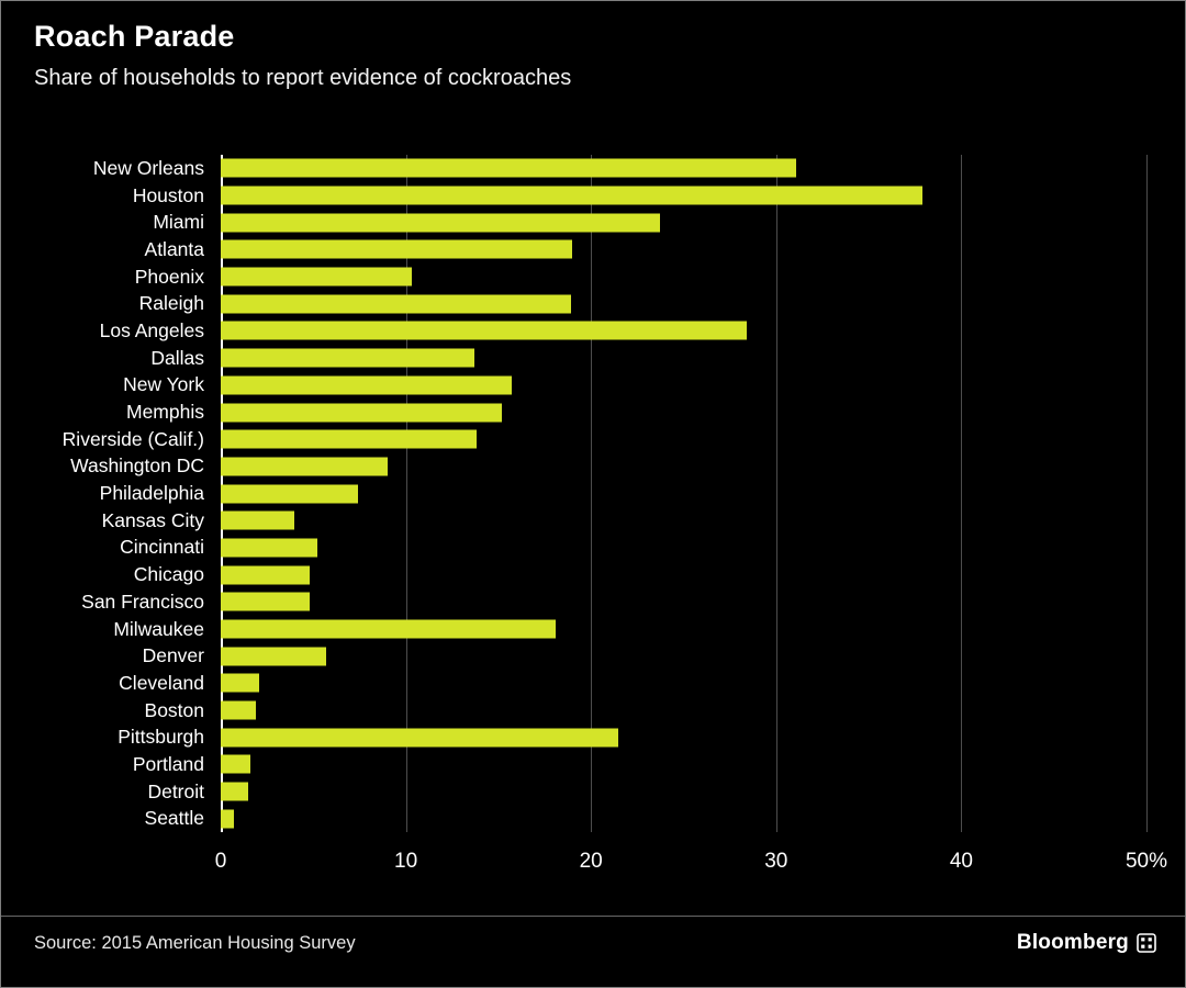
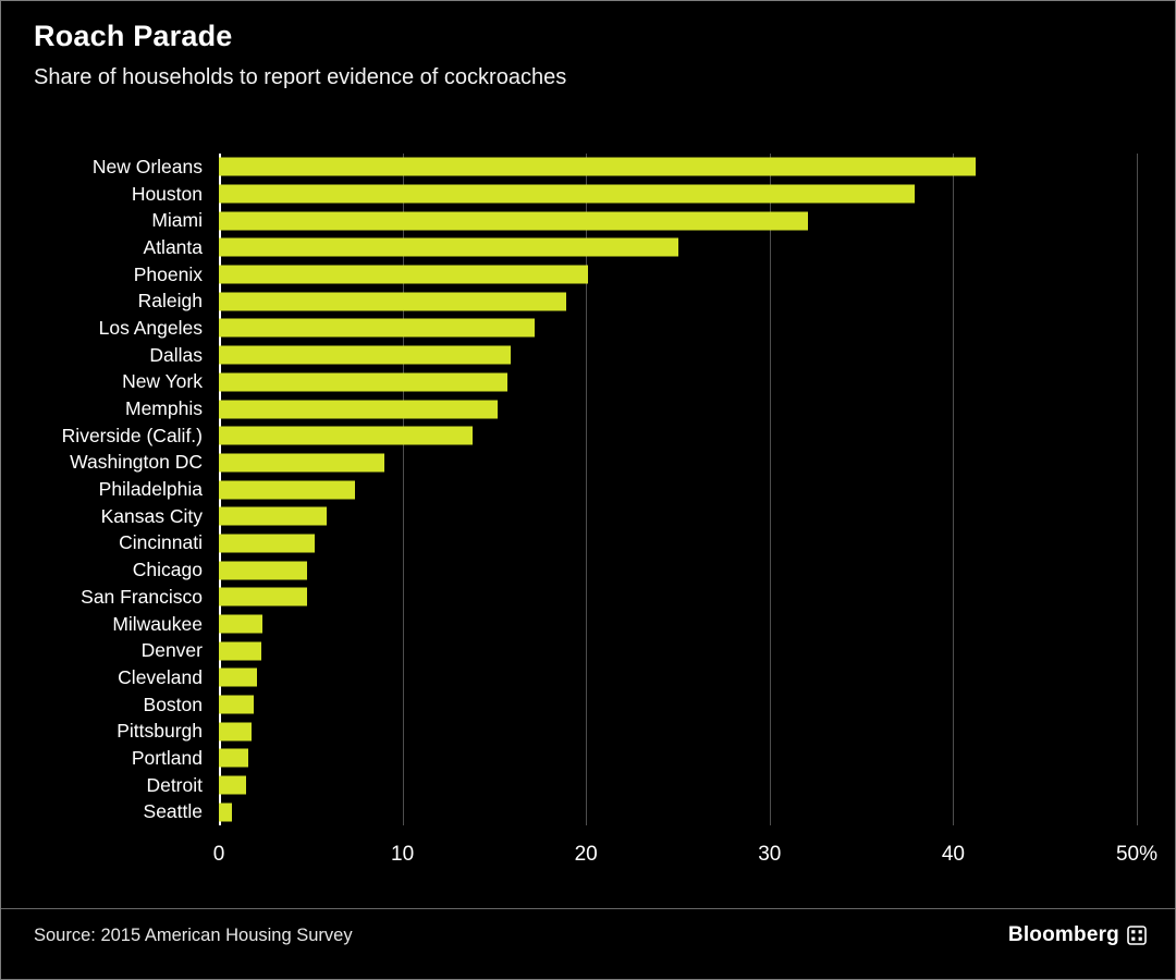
New Orleans: 31.1% -> 41.2%
Miami: 23.7% -> 32.1%
Atlanta: 19.0% -> 25.0%
Phoenix: 10.3% -> 20.1%
Los Angeles: 28.4% -> 17.2%
Dallas: 13.7% -> 15.9%
Kansas City: 4.0% -> 5.9%
Milwaukee: 18.1% -> 2.4%
Denver: 5.7% -> 2.3%
Pittsburgh: 21.5% -> 1.8%
